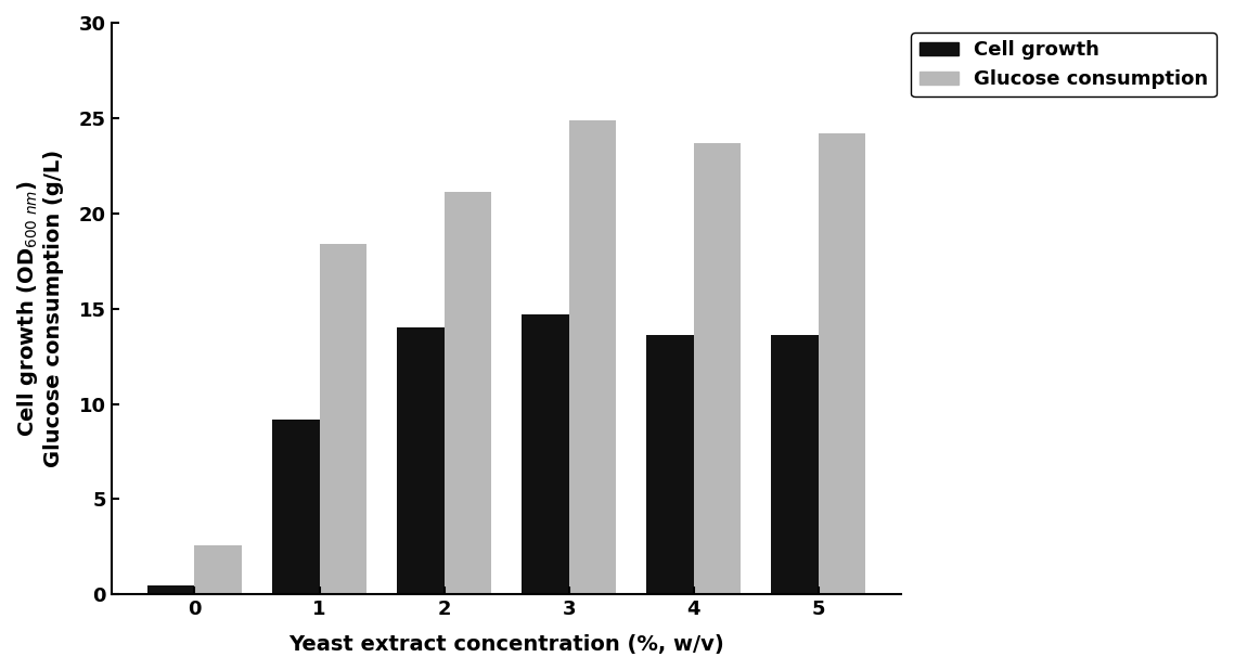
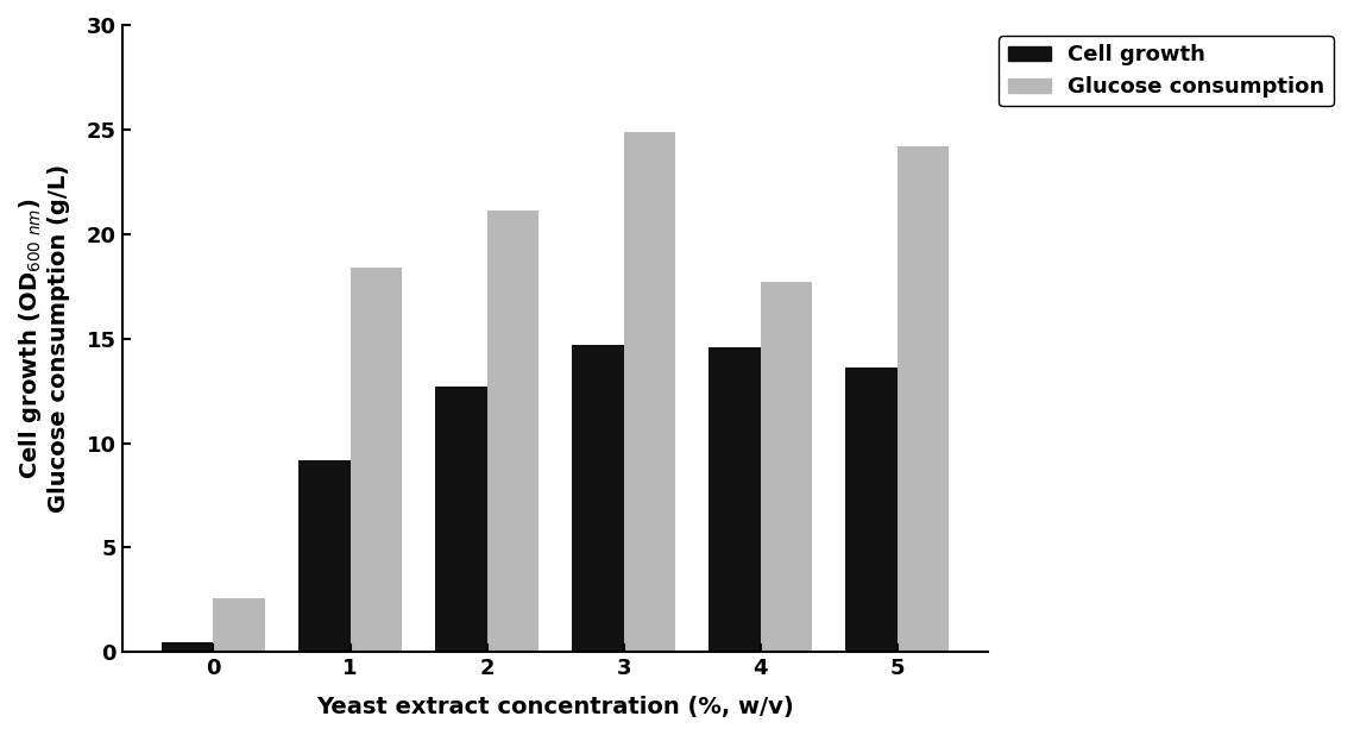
Cell growth/2: 14.0 -> 12.7
Cell growth/4: 13.6 -> 14.6
Glucose consumption/4: 23.7 -> 17.7
